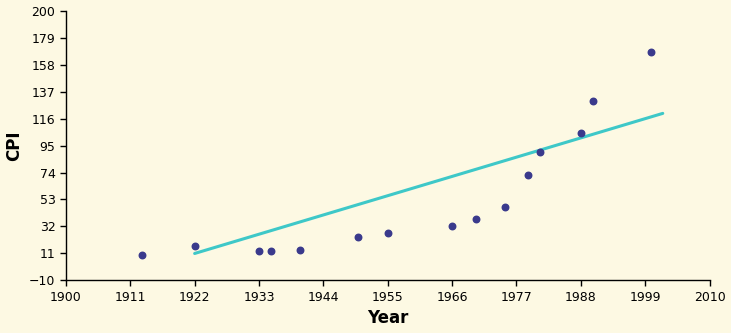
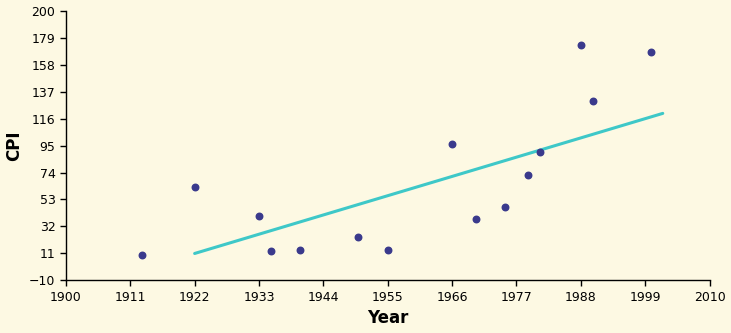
1922: 17 -> 63
1933: 13 -> 40
1955: 27 -> 14
1966: 32 -> 96
1988: 105 -> 173
